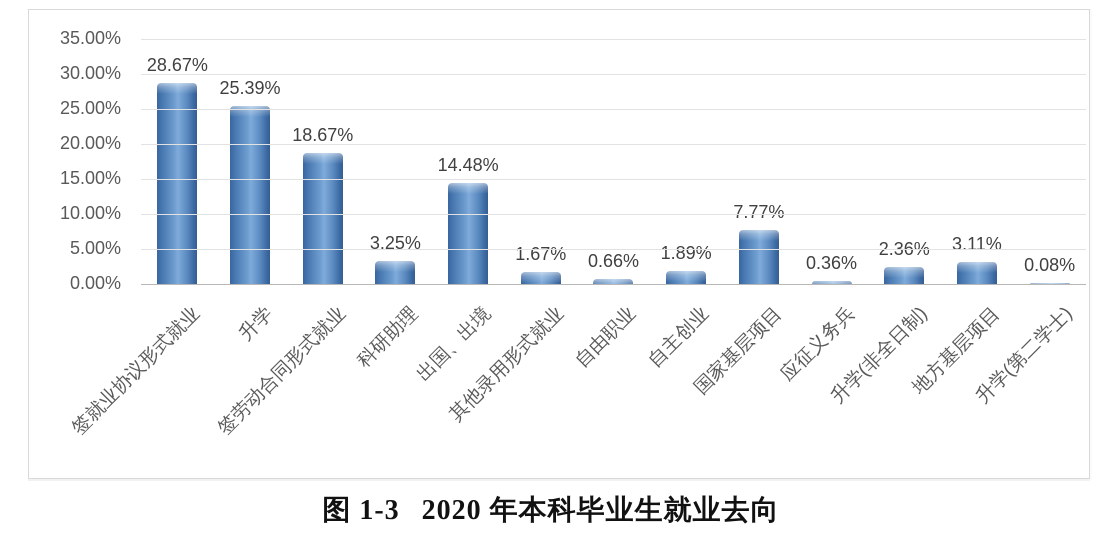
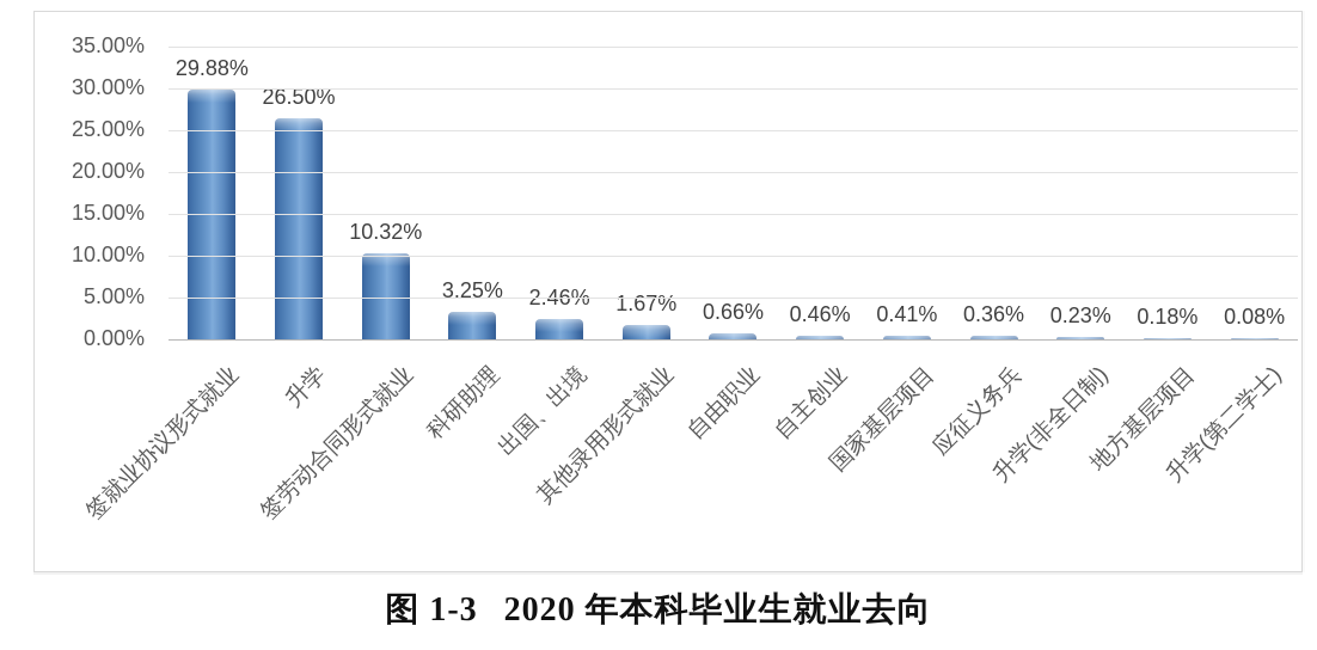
签就业协议形式就业: 28.67% -> 29.88%
升学: 25.39% -> 26.50%
签劳动合同形式就业: 18.67% -> 10.32%
出国、出境: 14.48% -> 2.46%
自主创业: 1.89% -> 0.46%
国家基层项目: 7.77% -> 0.41%
升学(非全日制): 2.36% -> 0.23%
地方基层项目: 3.11% -> 0.18%
